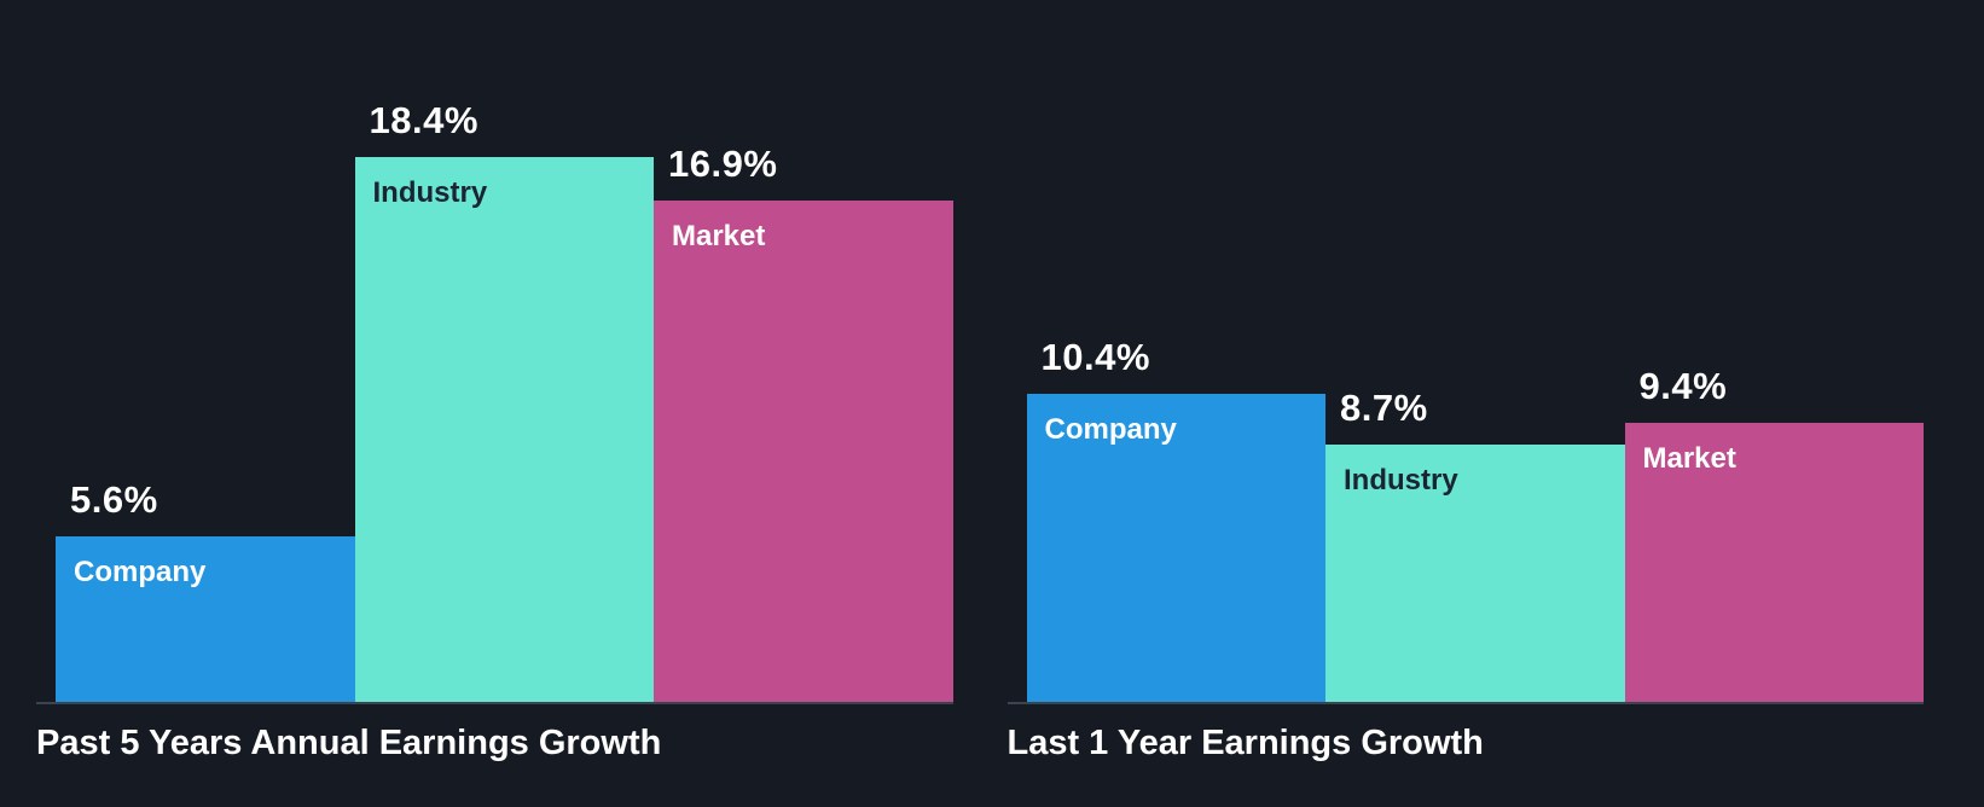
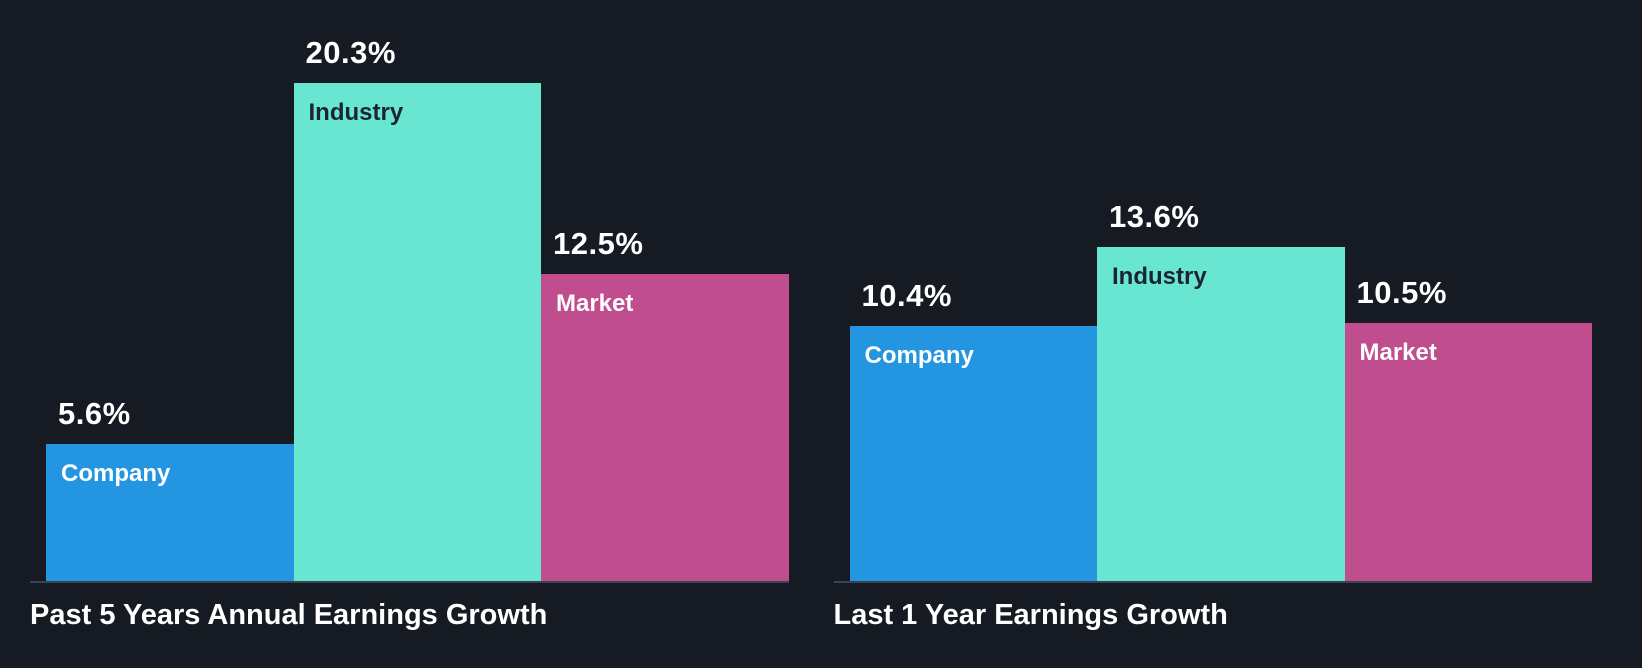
Past 5 Years Annual Earnings Growth/Industry: 18.4% -> 20.3%
Past 5 Years Annual Earnings Growth/Market: 16.9% -> 12.5%
Last 1 Year Earnings Growth/Industry: 8.7% -> 13.6%
Last 1 Year Earnings Growth/Market: 9.4% -> 10.5%
